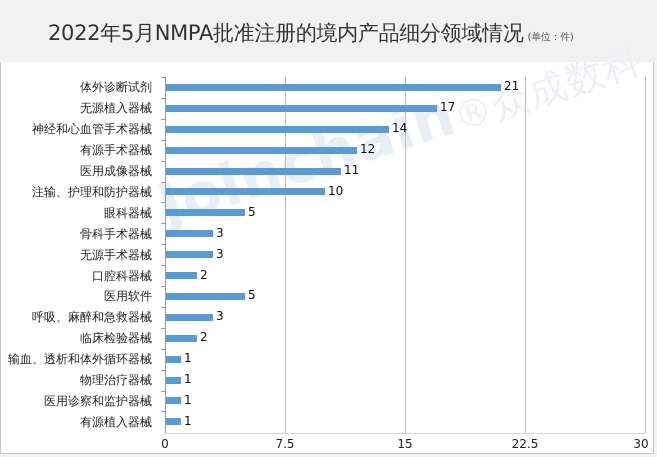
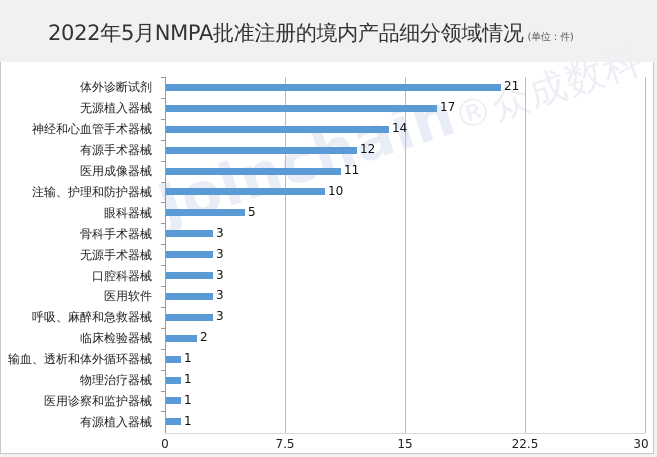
口腔科器械: 2 -> 3
医用软件: 5 -> 3
